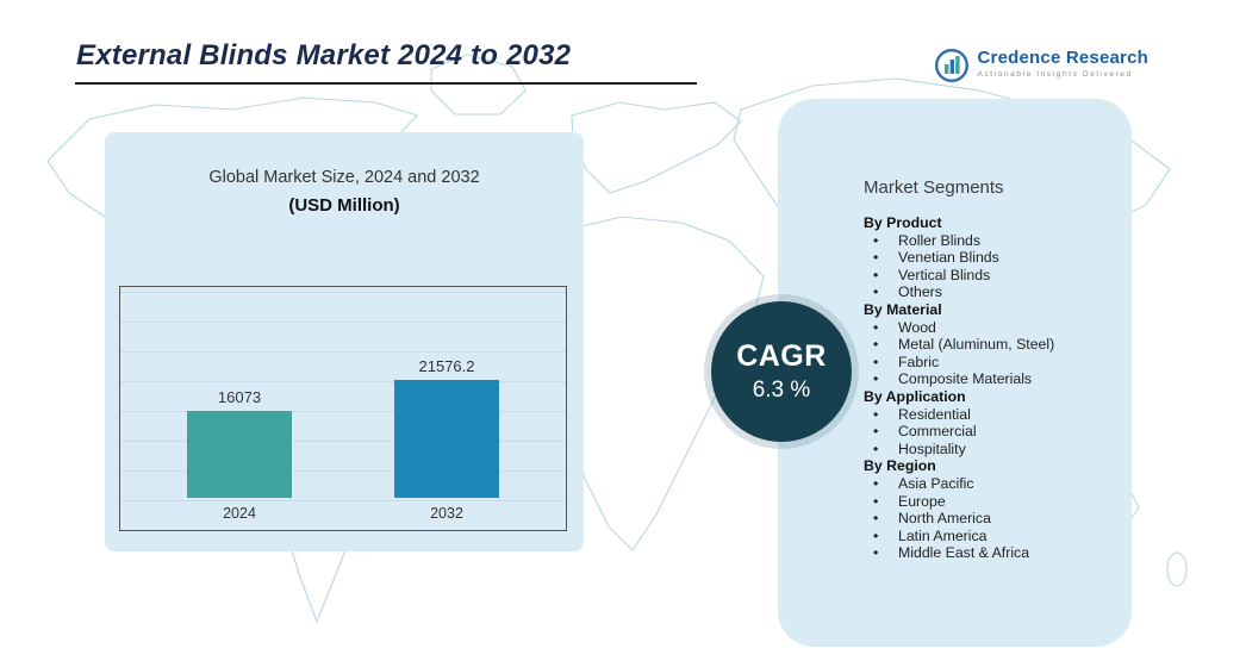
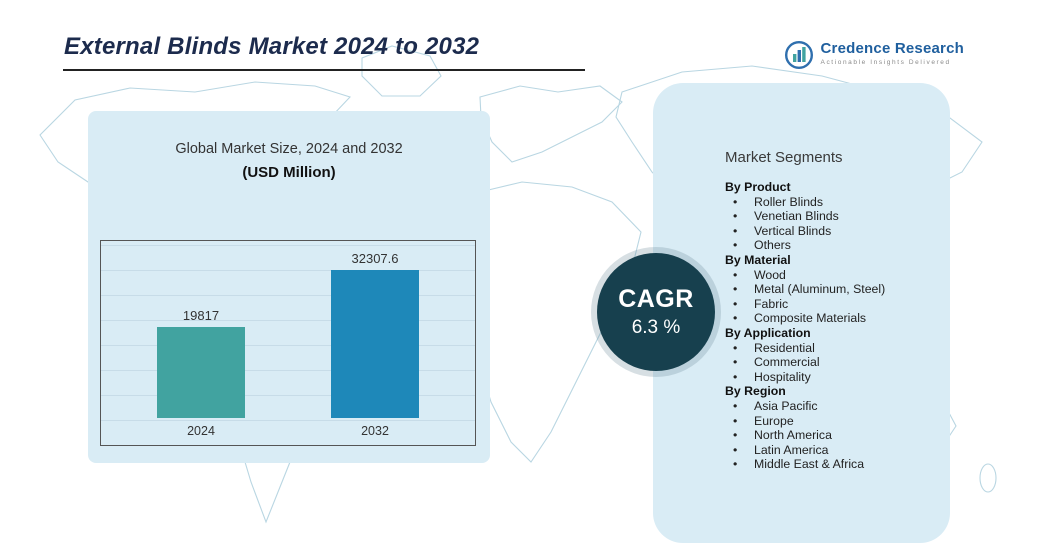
2024: 16073 -> 19817
2032: 21576.2 -> 32307.6
